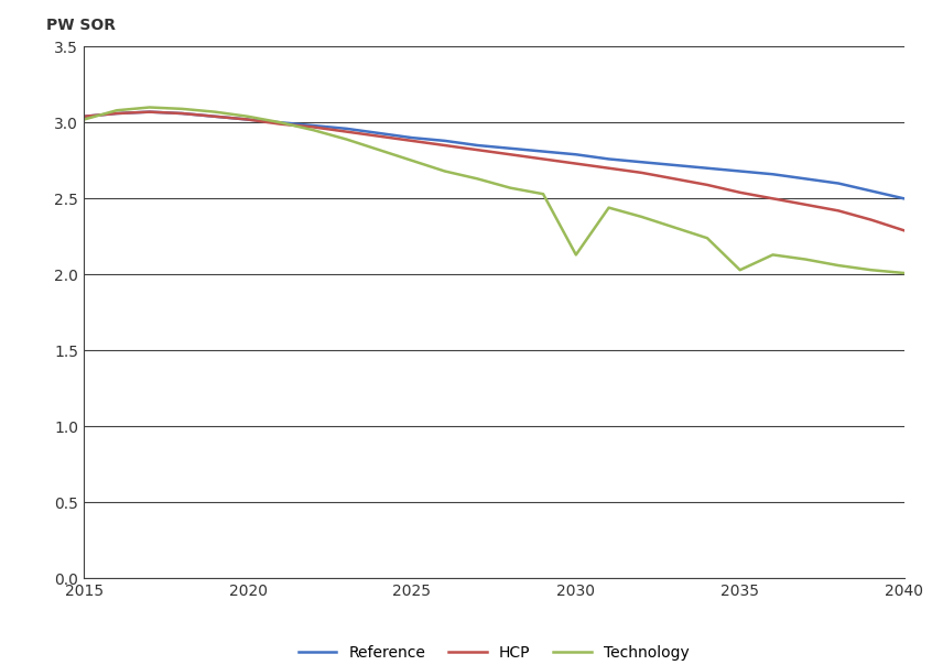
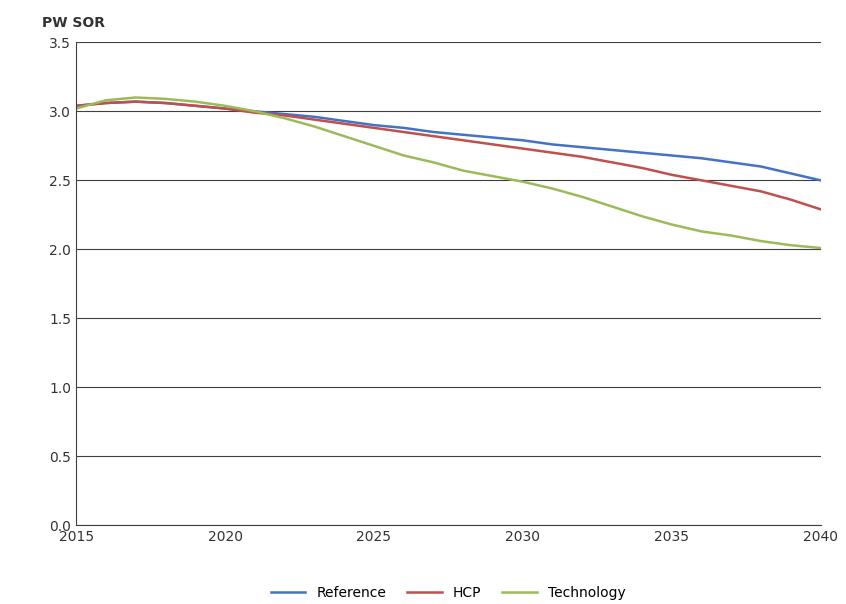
Technology/2030: 2.13 -> 2.49
Technology/2035: 2.03 -> 2.18
